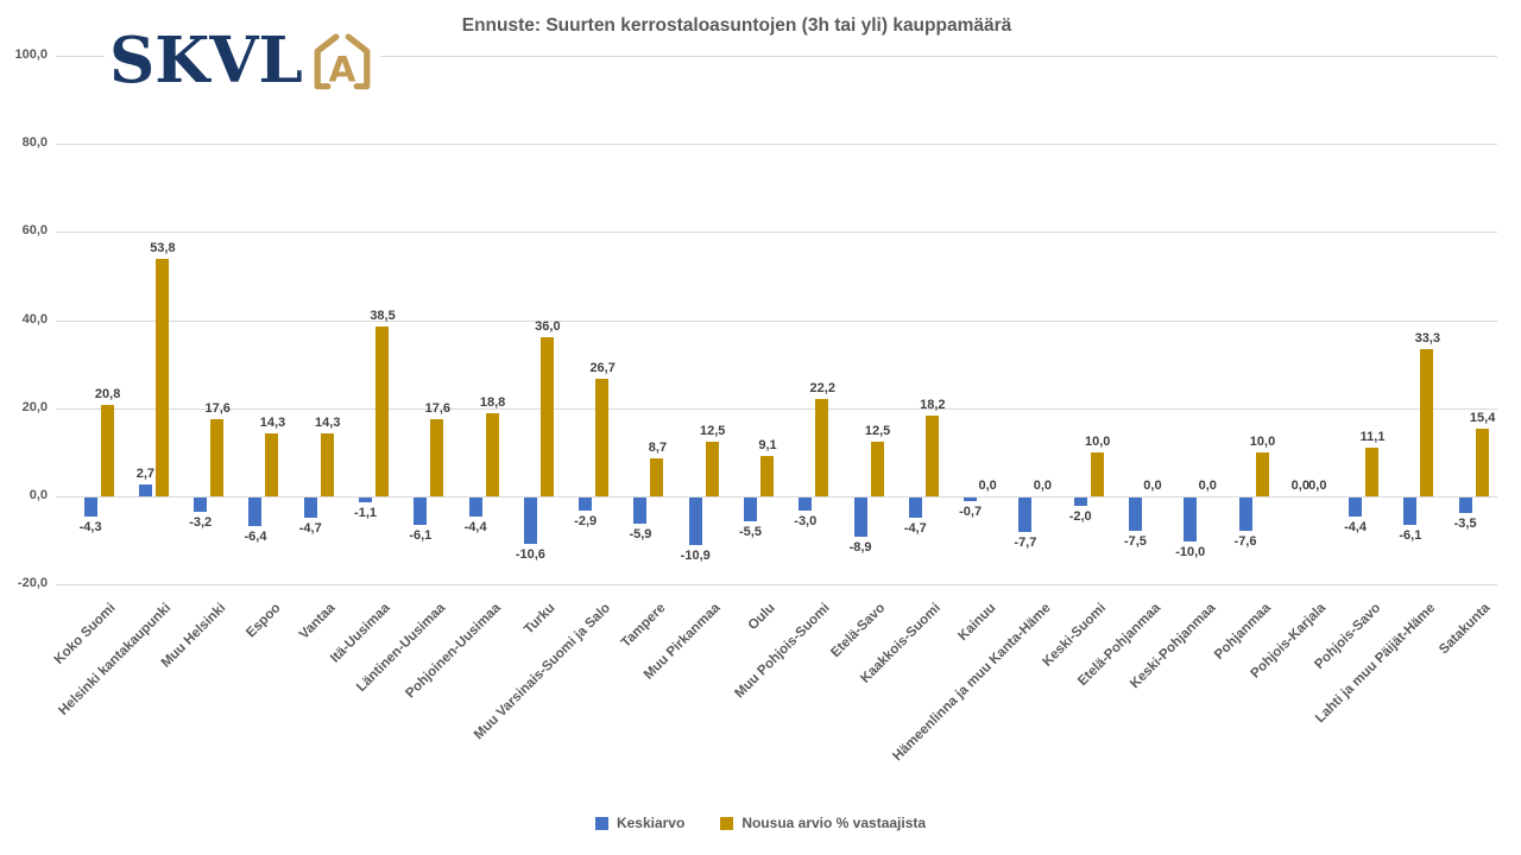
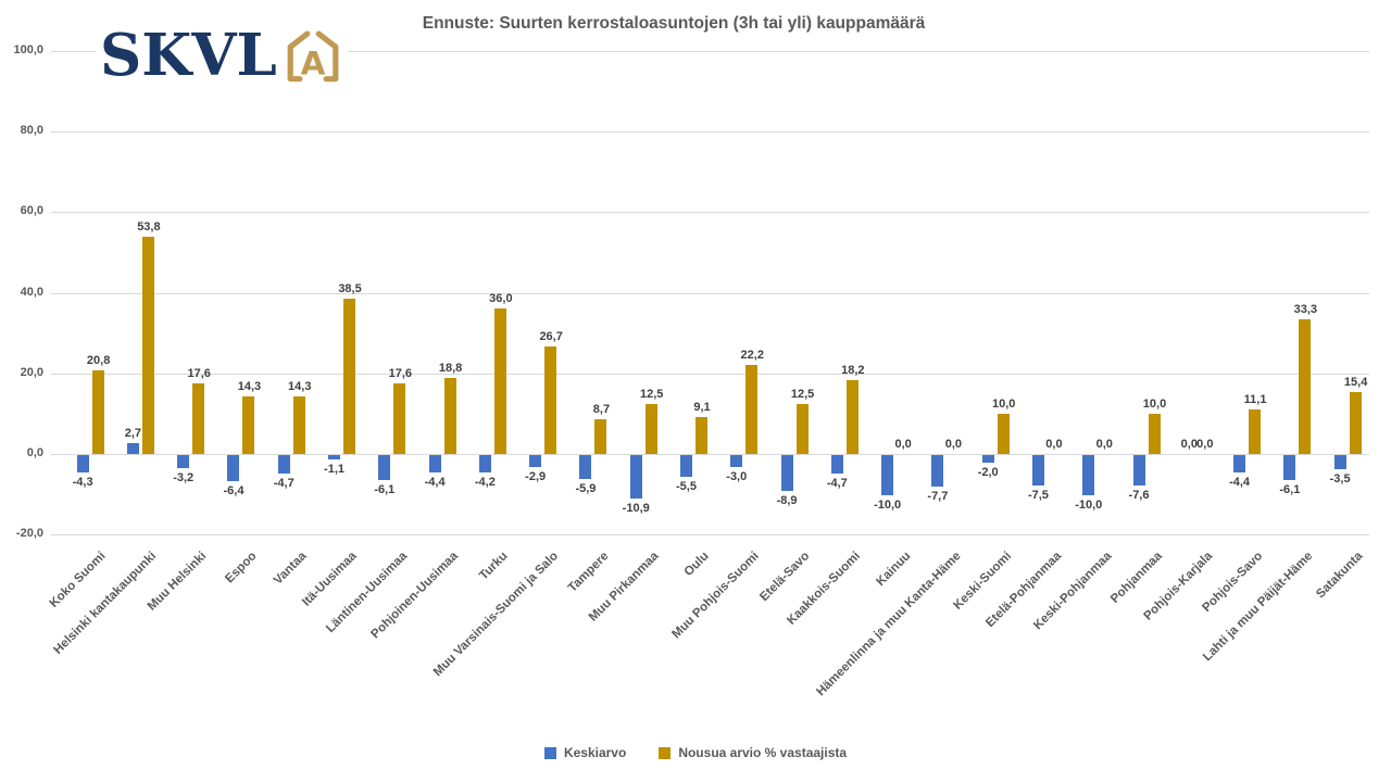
Keskiarvo/Turku: -10,6 -> -4,2
Keskiarvo/Kainuu: -0,7 -> -10,0
